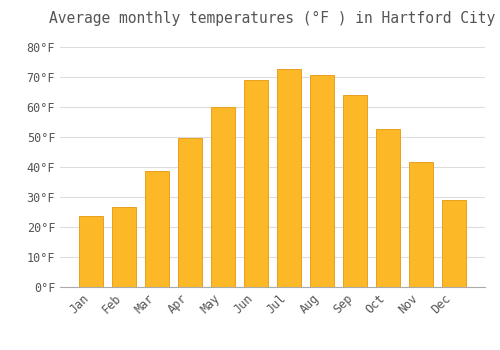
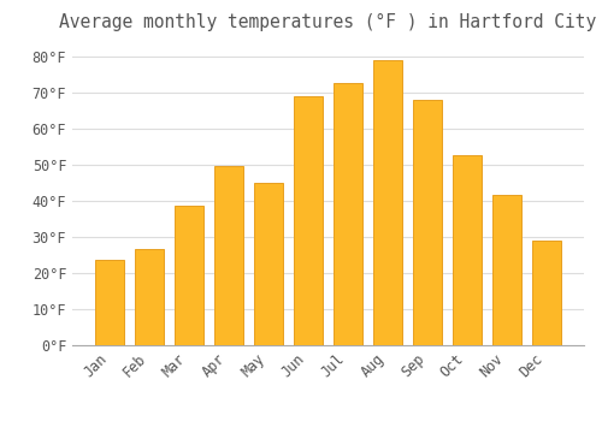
May: 60.0°F -> 45.0°F
Aug: 70.5°F -> 79.0°F
Sep: 64.0°F -> 68.0°F
